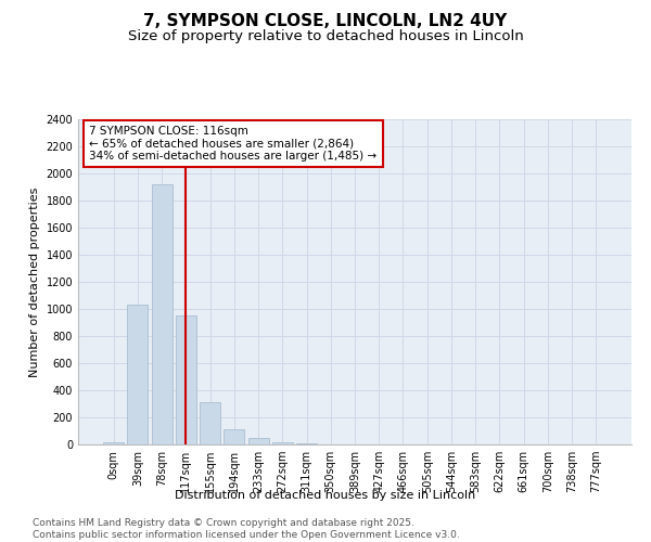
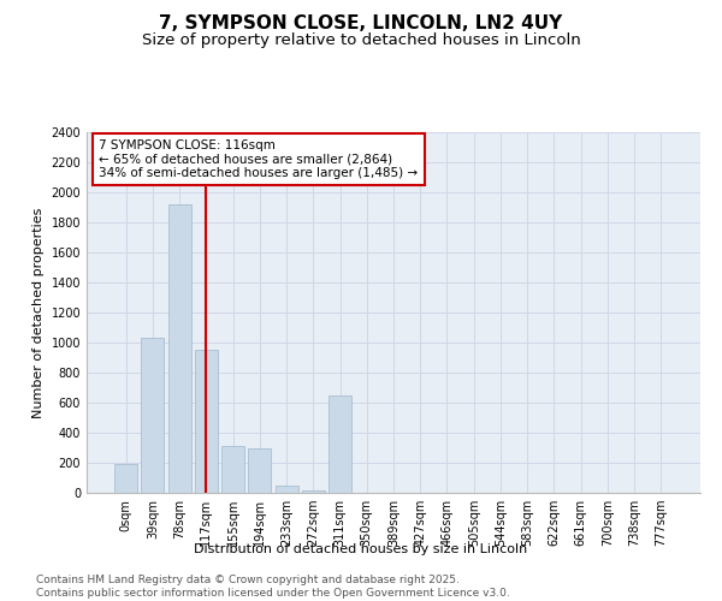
0sqm: 20 -> 190
194sqm: 110 -> 300
311sqm: 10 -> 650
